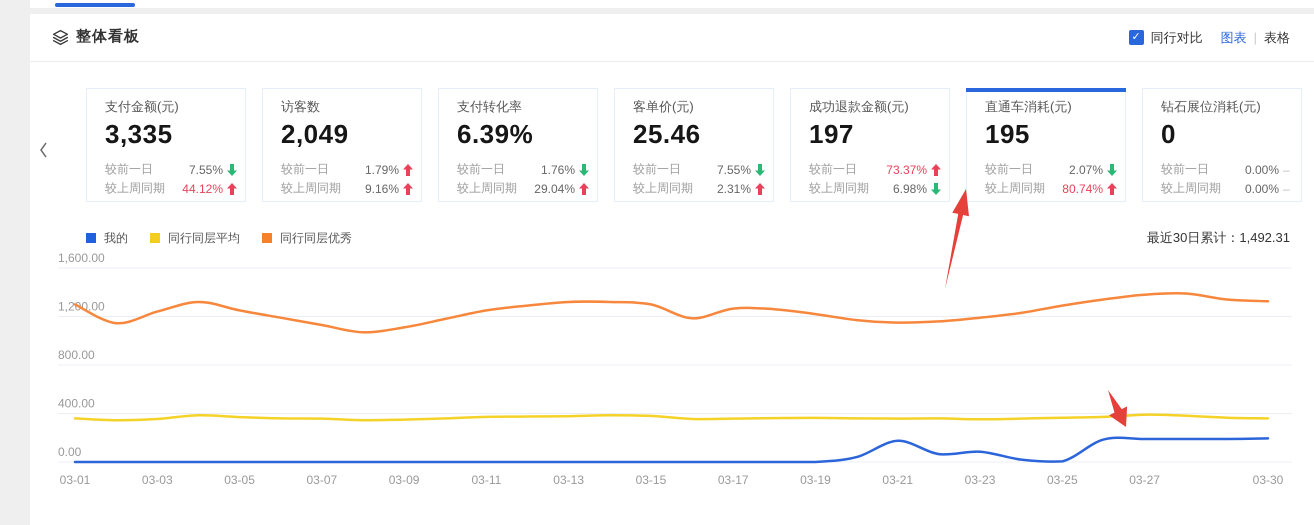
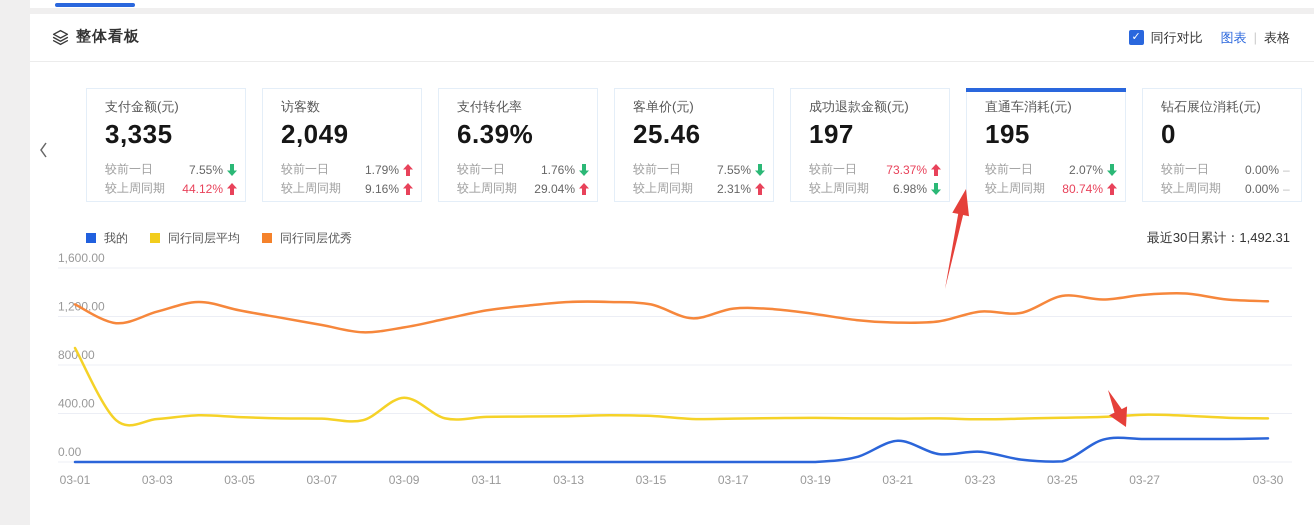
同行同层平均/03-01: 360 -> 940
同行同层平均/03-09: 350 -> 530
同行同层优秀/03-23: 1190 -> 1240
同行同层优秀/03-25: 1290 -> 1370
